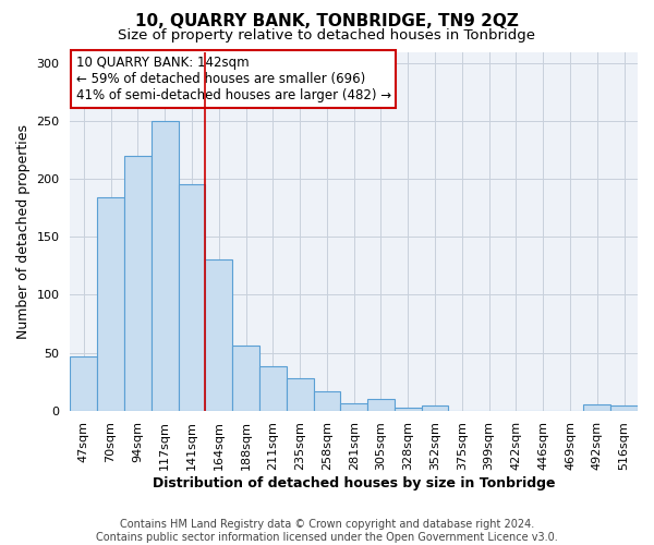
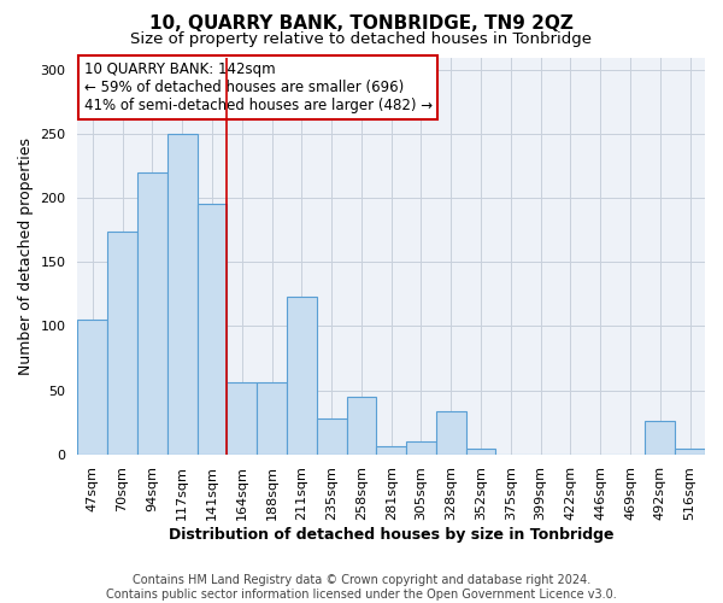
47sqm: 47 -> 105
70sqm: 184 -> 174
164sqm: 131 -> 56
211sqm: 38 -> 123
258sqm: 17 -> 45
328sqm: 2 -> 34
492sqm: 5 -> 26
